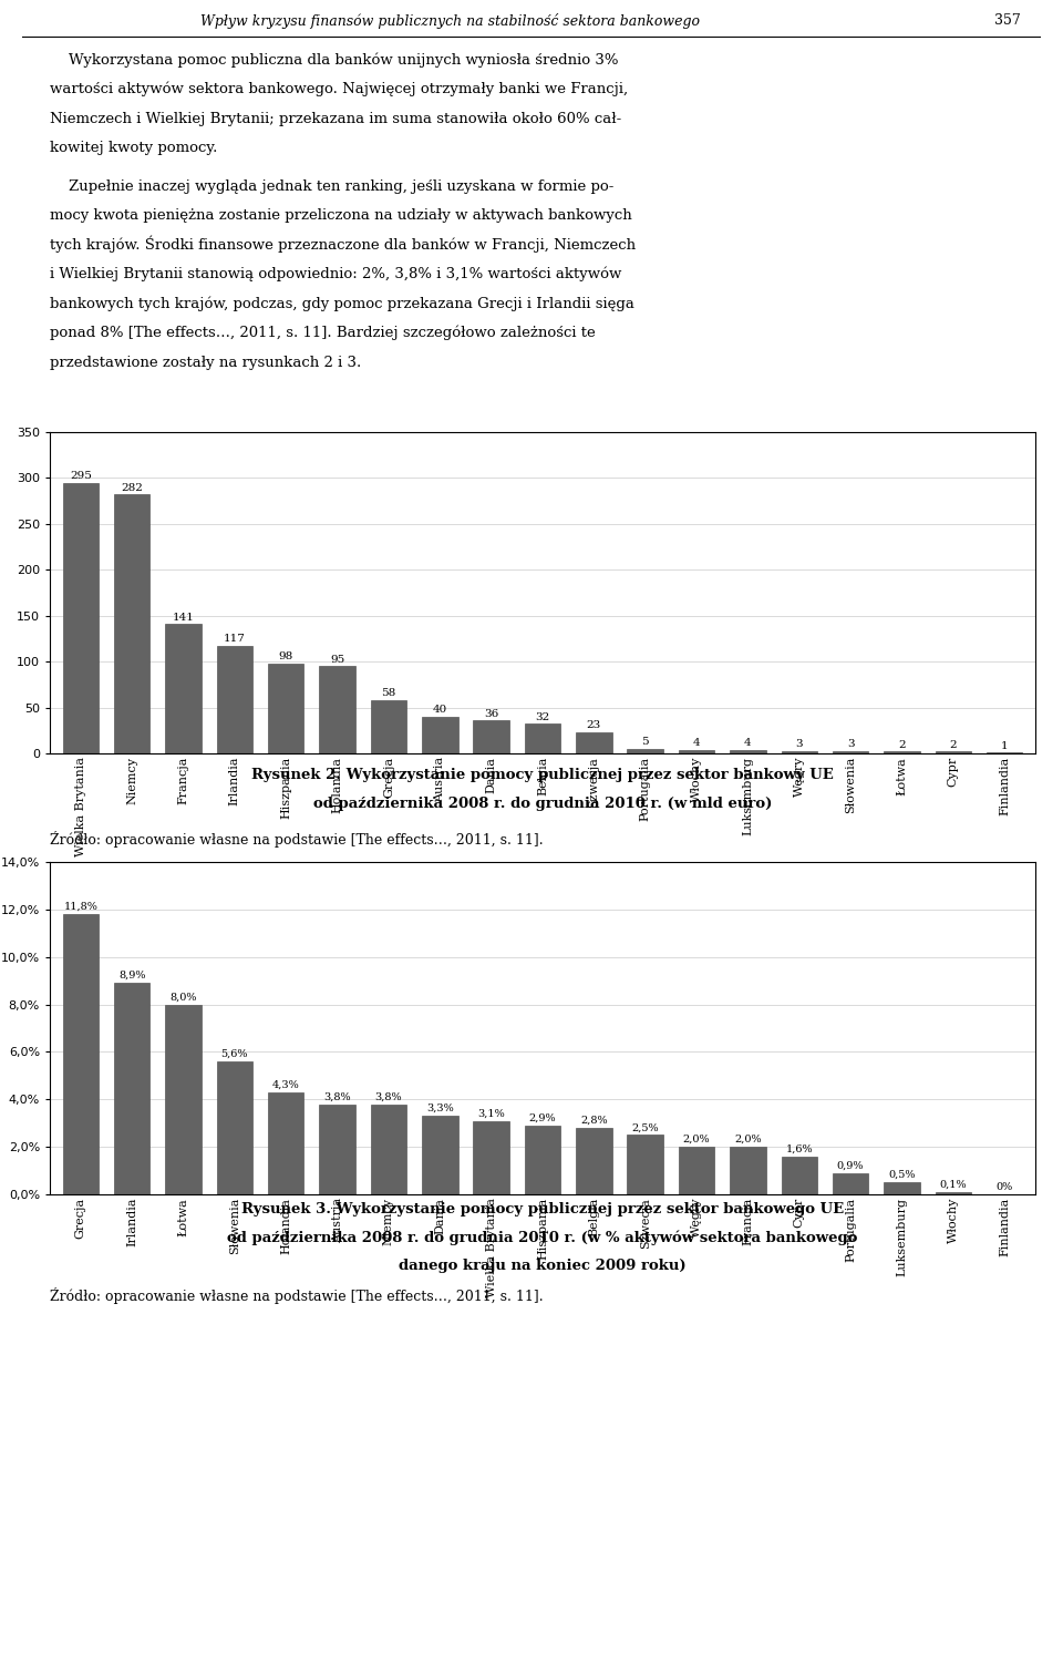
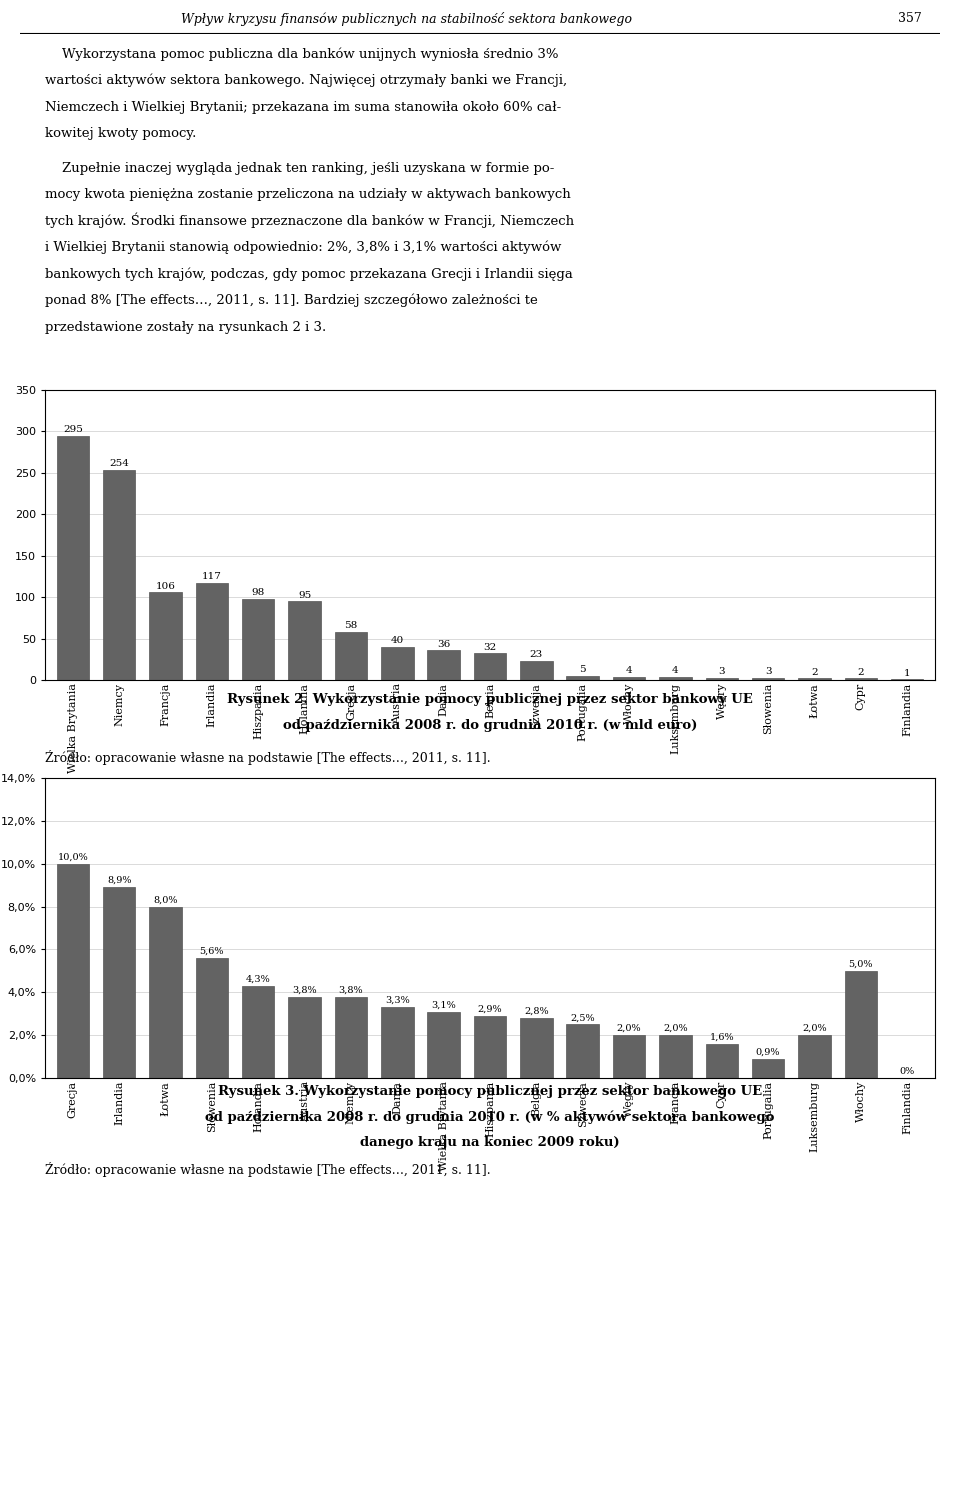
Niemcy: 282 -> 254
Francja: 141 -> 106
Grecja: 11,8% -> 10,0%
Luksemburg: 0,5% -> 2,0%
Włochy: 0,1% -> 5,0%
